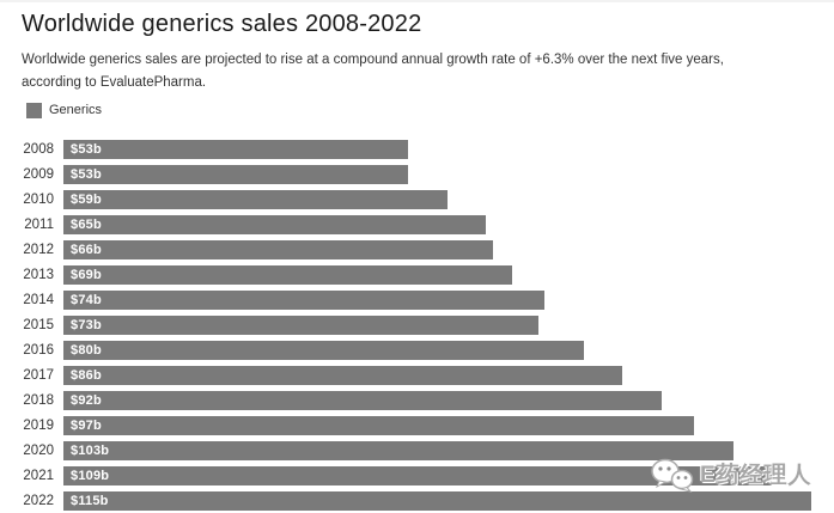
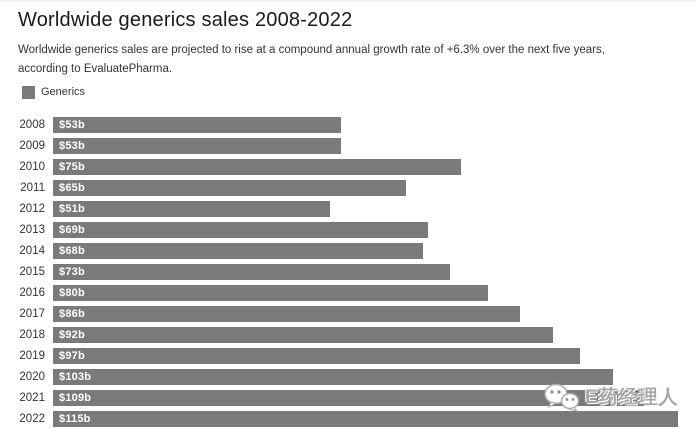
2010: $59b -> $75b
2012: $66b -> $51b
2014: $74b -> $68b
